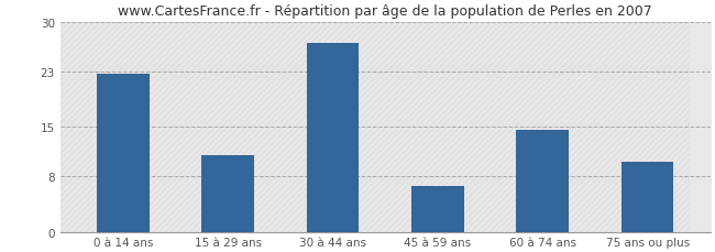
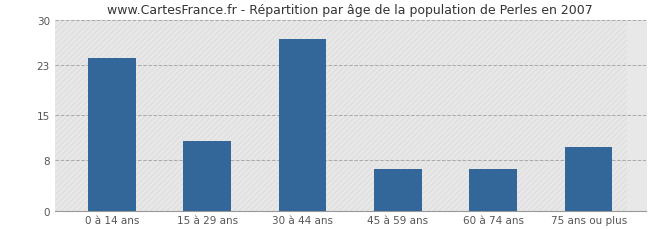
0 à 14 ans: 22.6 -> 24.0
60 à 74 ans: 14.6 -> 6.5
